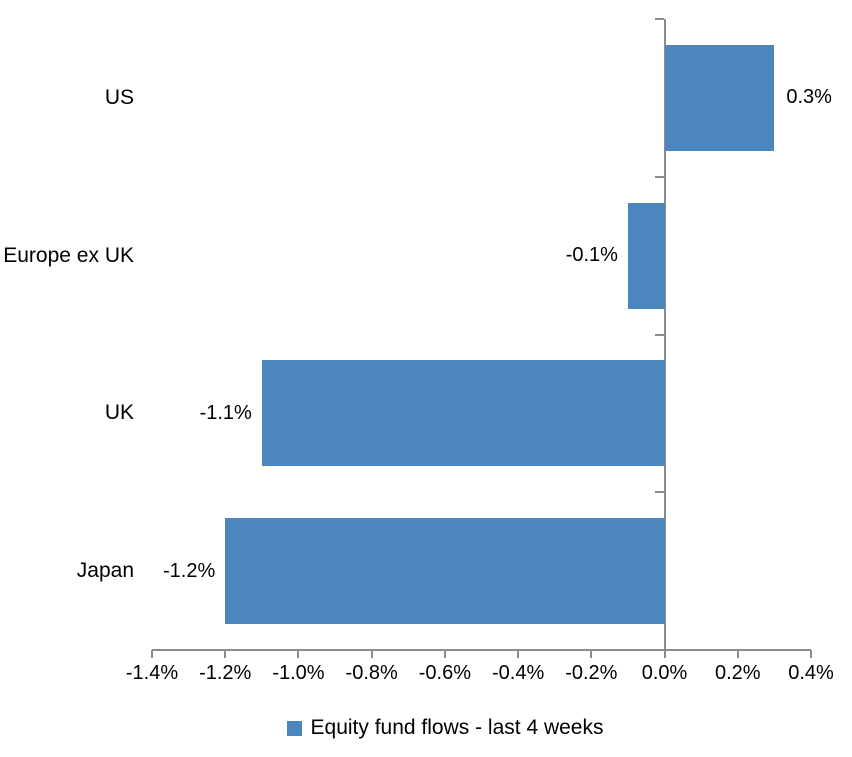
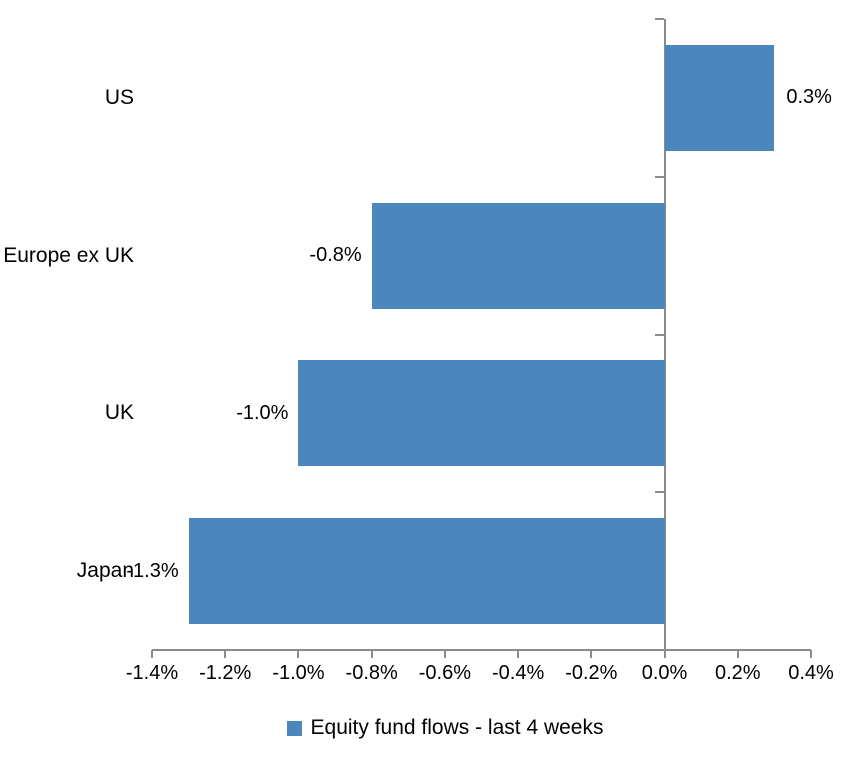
Europe ex UK: -0.1% -> -0.8%
UK: -1.1% -> -1.0%
Japan: -1.2% -> -1.3%
